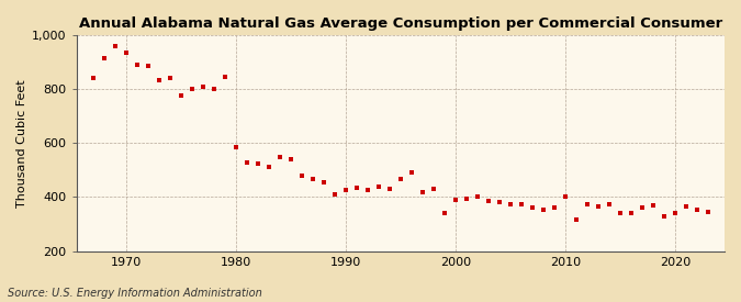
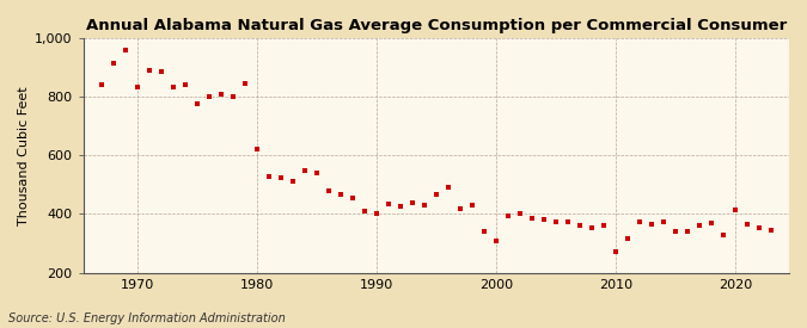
1970: 935 -> 835
1980: 585 -> 620
1990: 425 -> 400
2000: 390 -> 310
2010: 400 -> 270
2020: 340 -> 415
